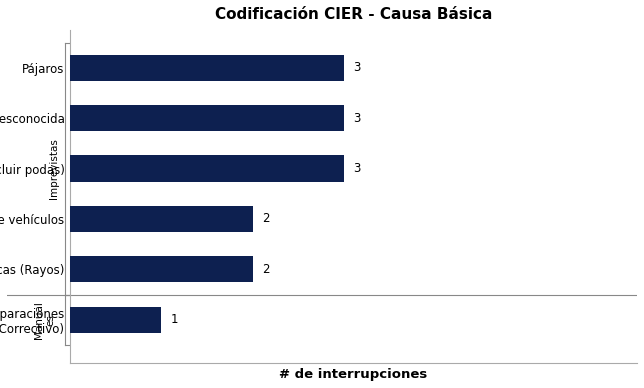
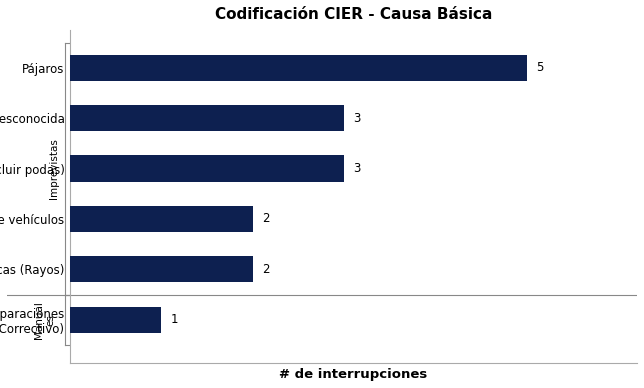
Pájaros: 3 -> 5
